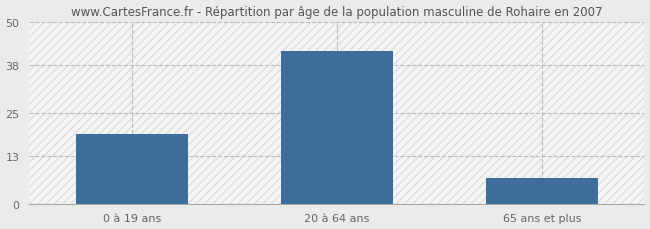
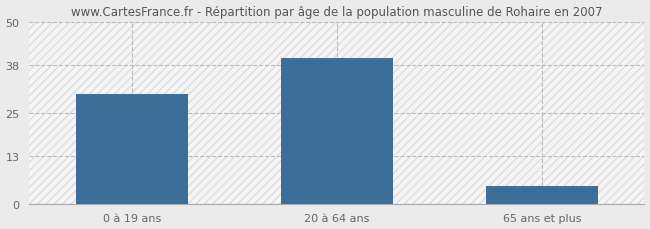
0 à 19 ans: 19 -> 30
20 à 64 ans: 42 -> 40
65 ans et plus: 7 -> 5
